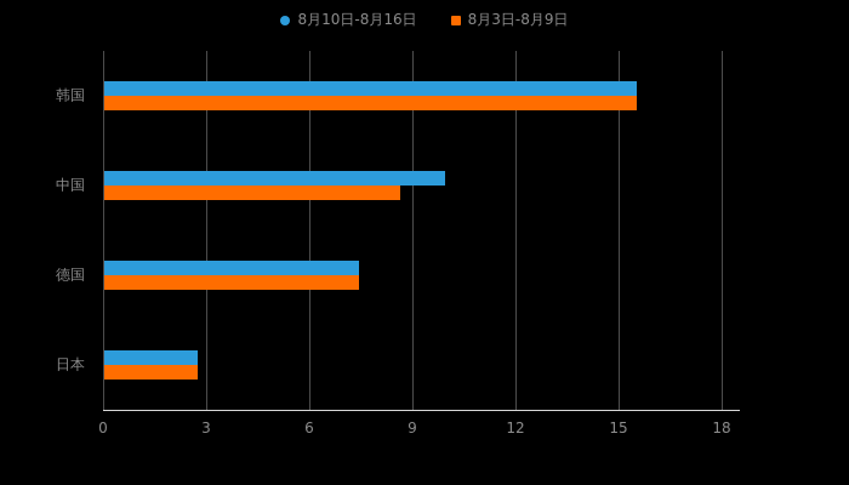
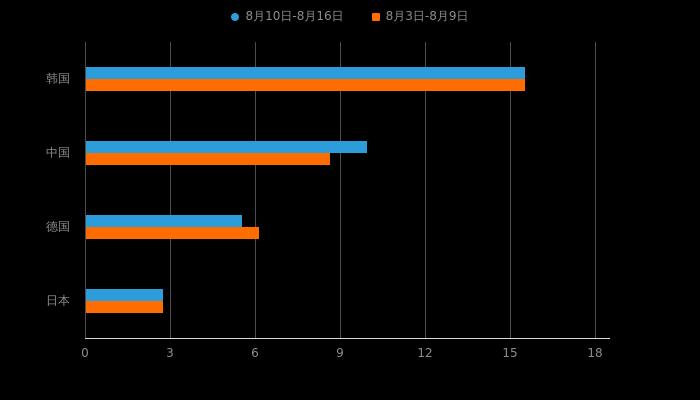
8月10日-8月16日/德国: 7.4 -> 5.5
8月3日-8月9日/德国: 7.4 -> 6.1
